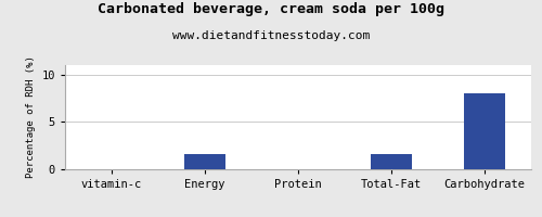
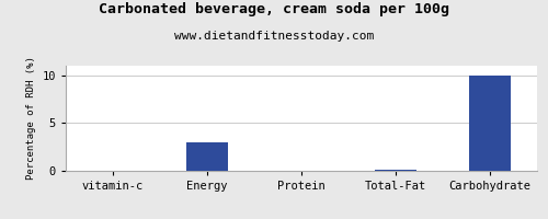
Energy: 1.6 -> 3.0
Total-Fat: 1.6 -> 0.1
Carbohydrate: 8.0 -> 10.0
